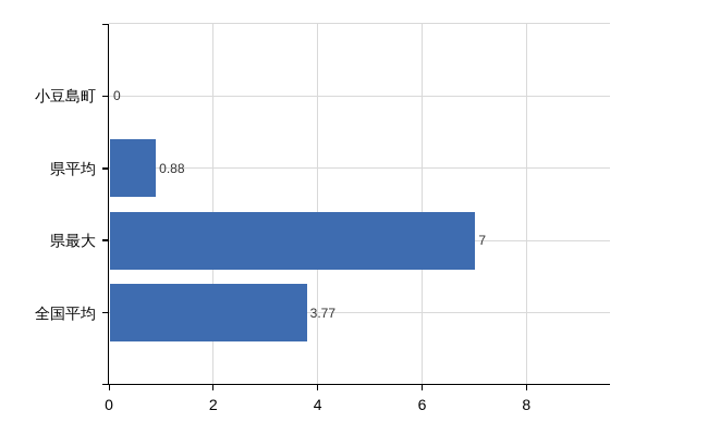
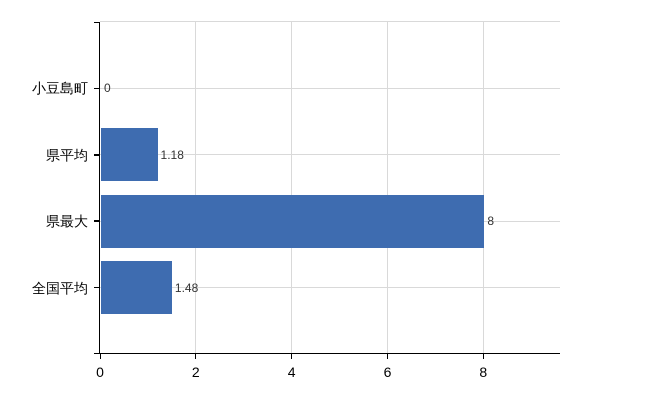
県平均: 0.88 -> 1.18
県最大: 7 -> 8
全国平均: 3.77 -> 1.48
